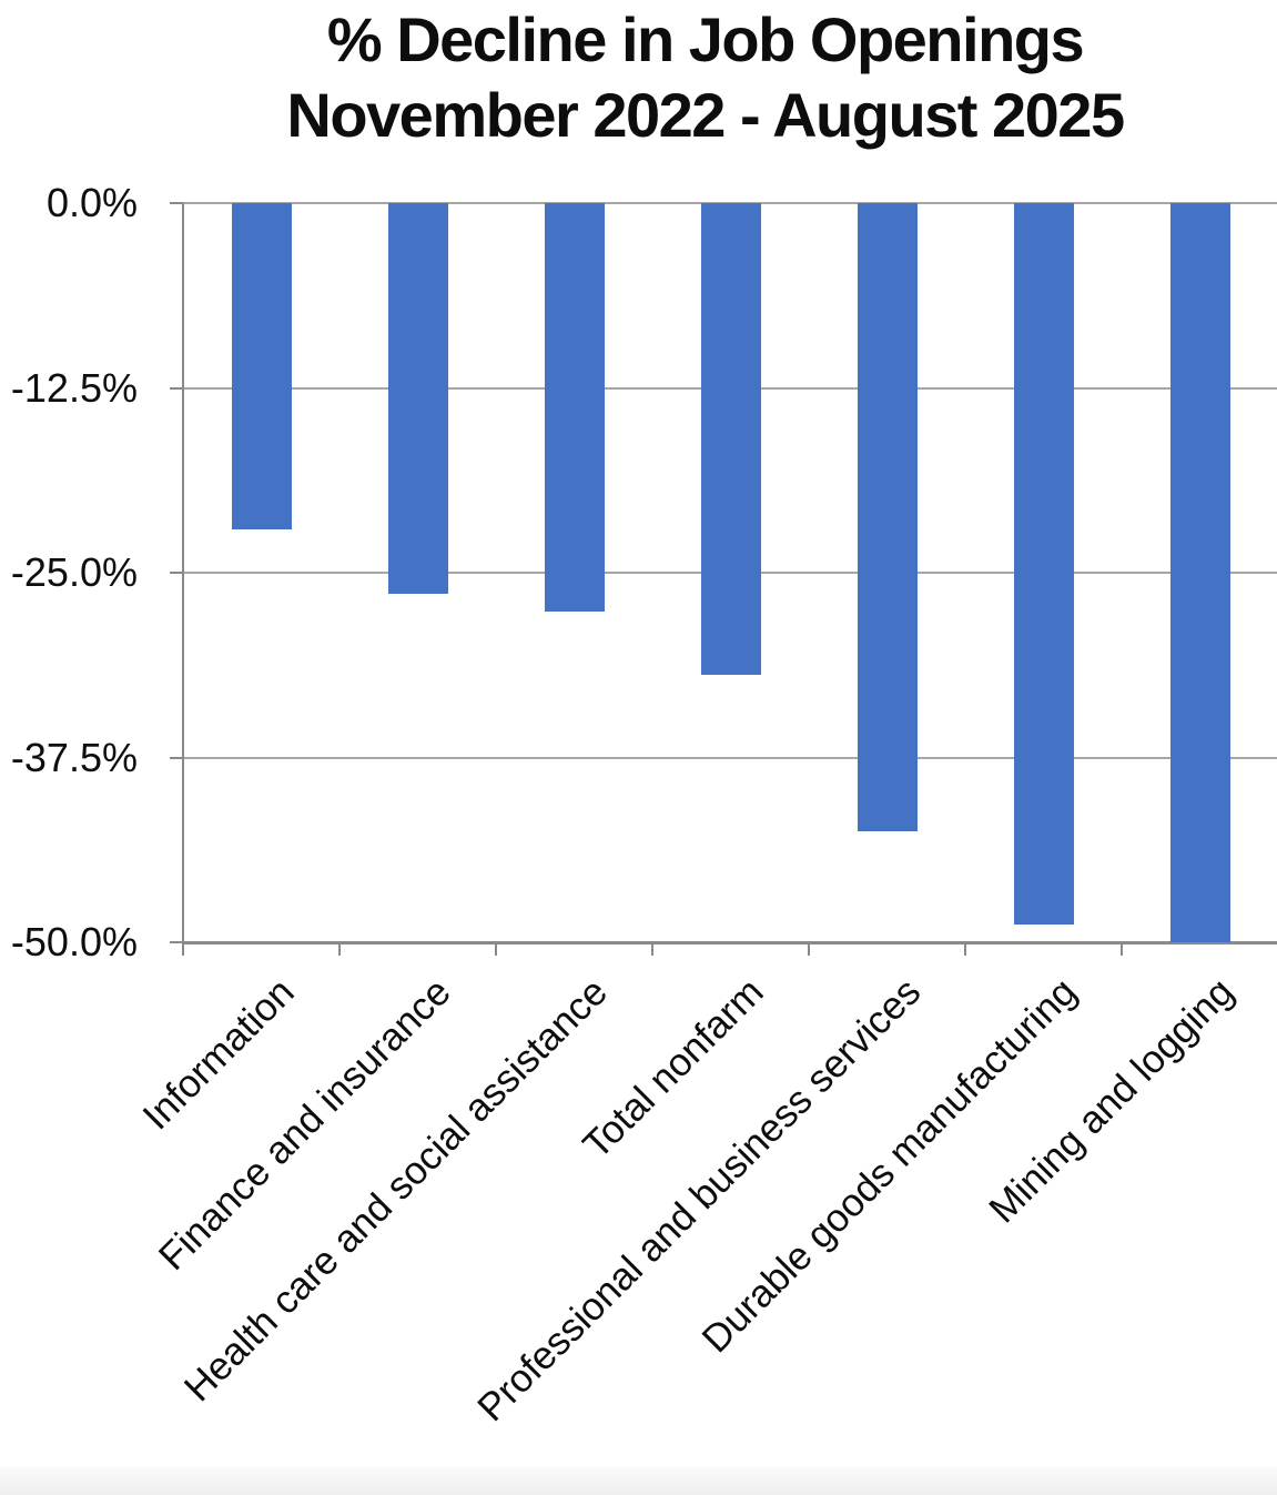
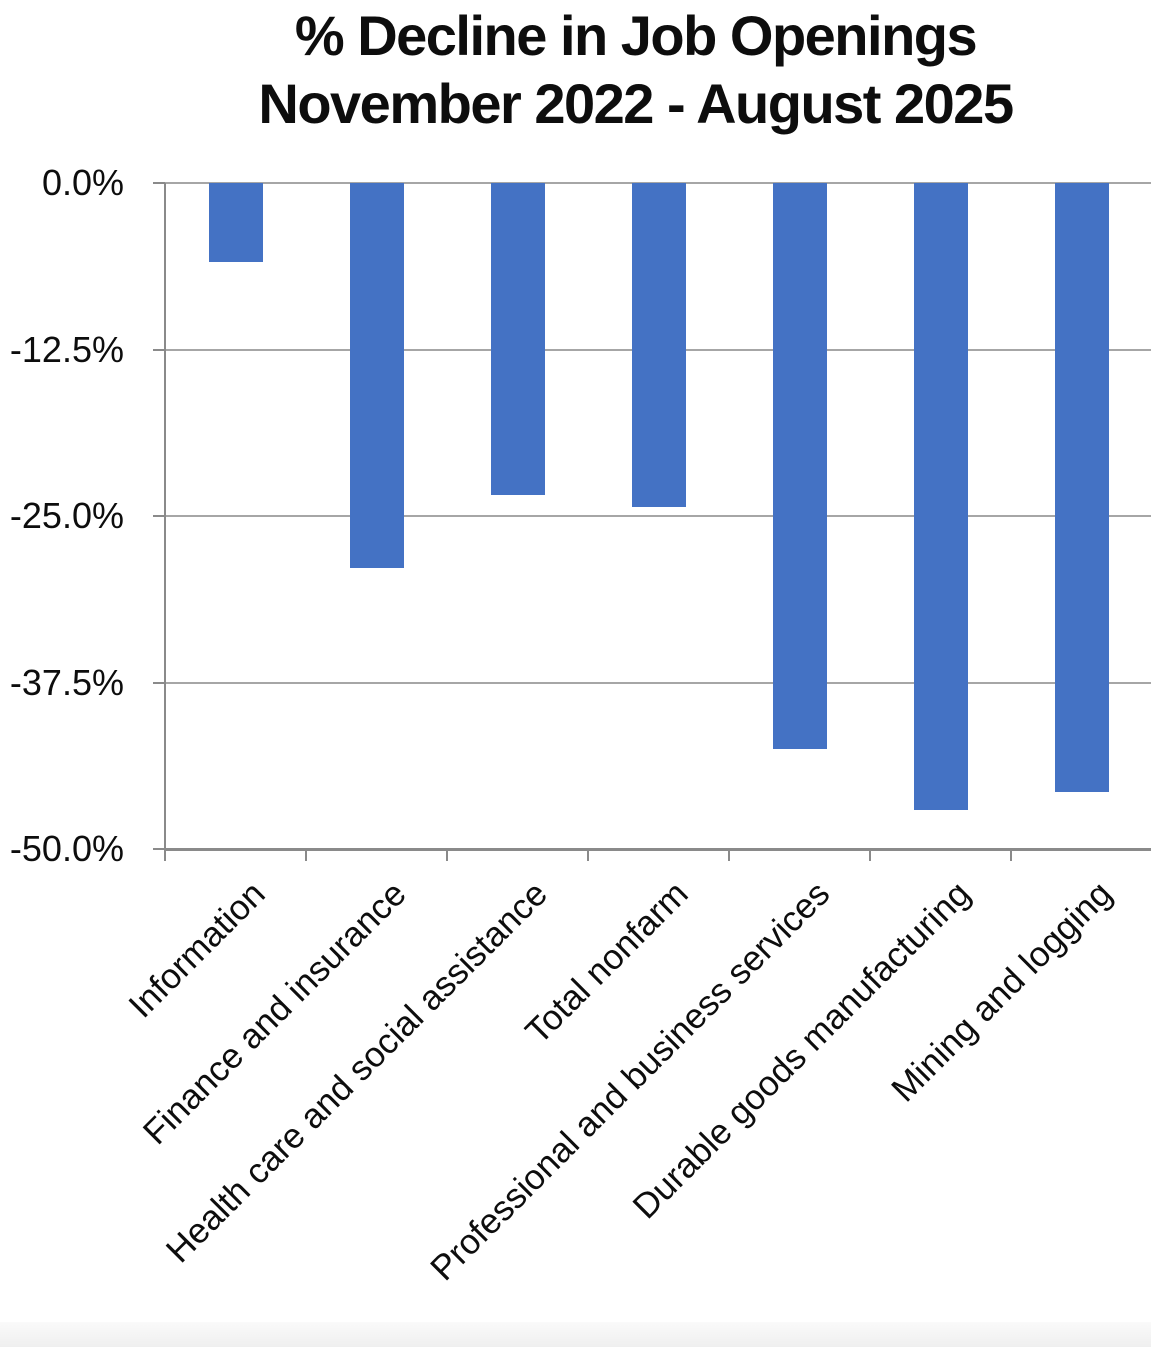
Information: -22.1% -> -5.9%
Finance and insurance: -26.4% -> -28.9%
Health care and social assistance: -27.6% -> -23.4%
Total nonfarm: -31.9% -> -24.3%
Durable goods manufacturing: -48.8% -> -47.1%
Mining and logging: -50.0% -> -45.7%
